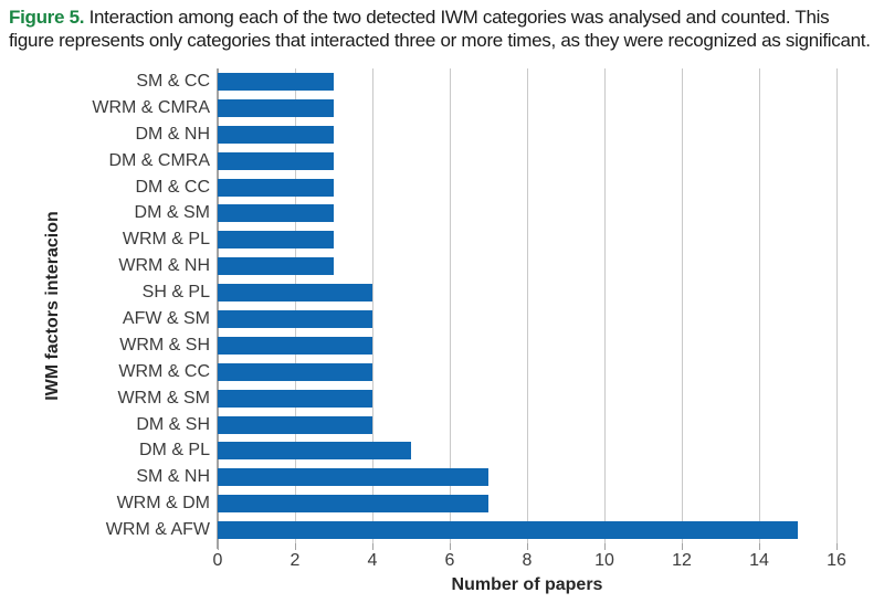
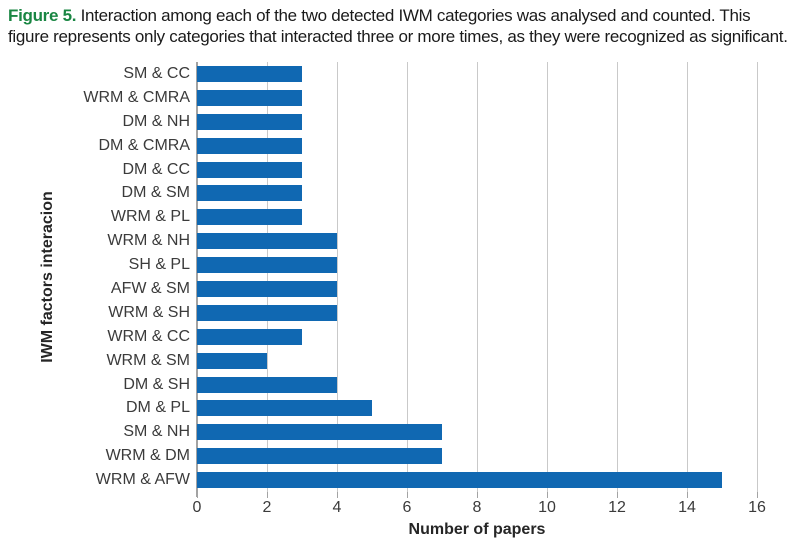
WRM & NH: 3 -> 4
WRM & CC: 4 -> 3
WRM & SM: 4 -> 2
